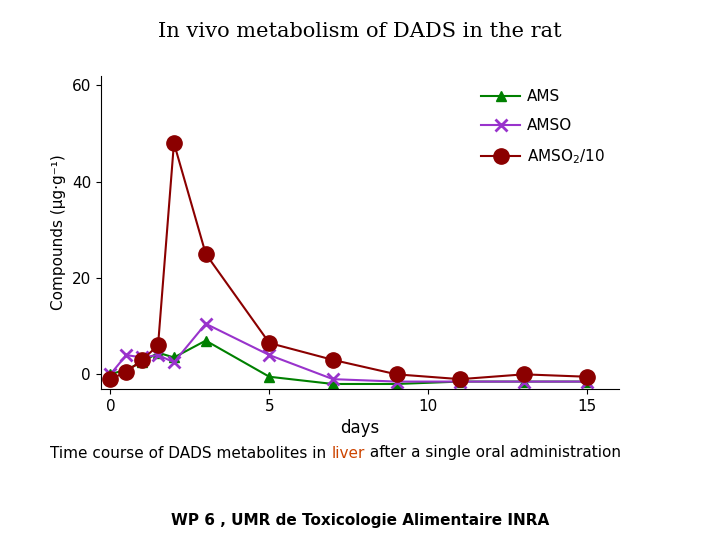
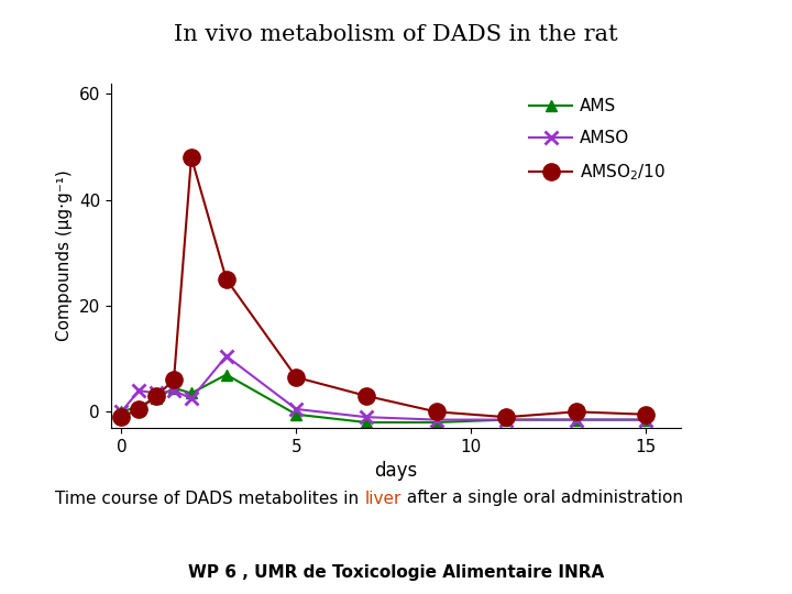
AMSO/5: 4.0 -> 0.5
